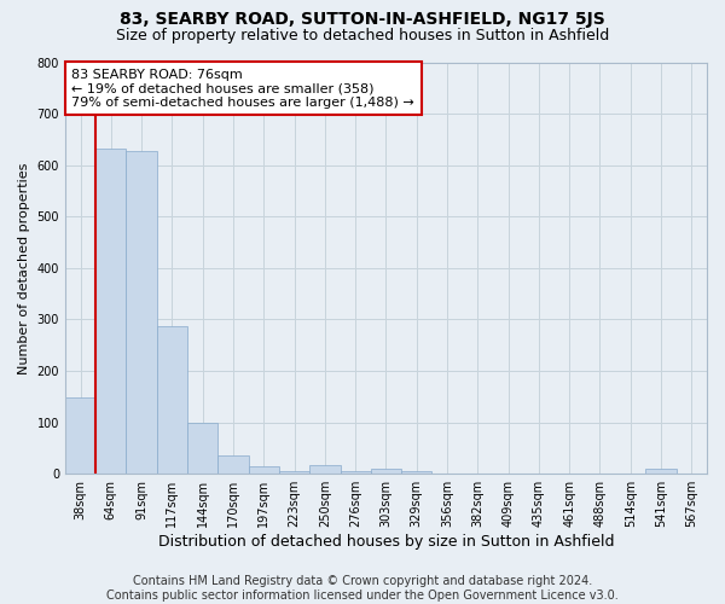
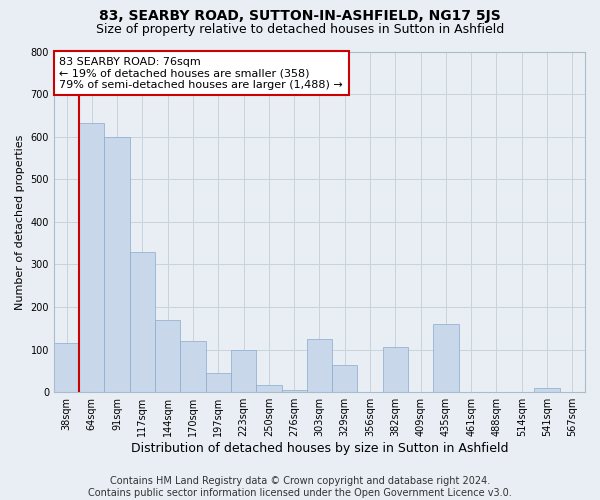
38sqm: 148 -> 115
91sqm: 627 -> 600
117sqm: 288 -> 330
144sqm: 100 -> 170
170sqm: 35 -> 120
197sqm: 14 -> 45
223sqm: 6 -> 100
303sqm: 10 -> 125
329sqm: 5 -> 65
382sqm: 1 -> 105
435sqm: 1 -> 160
